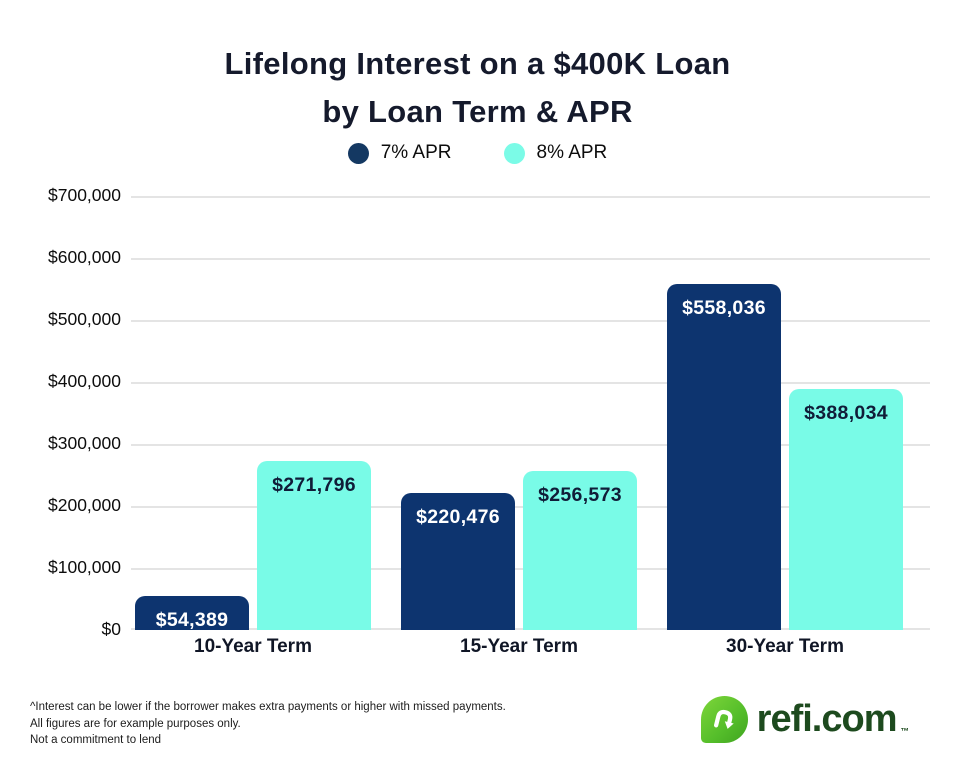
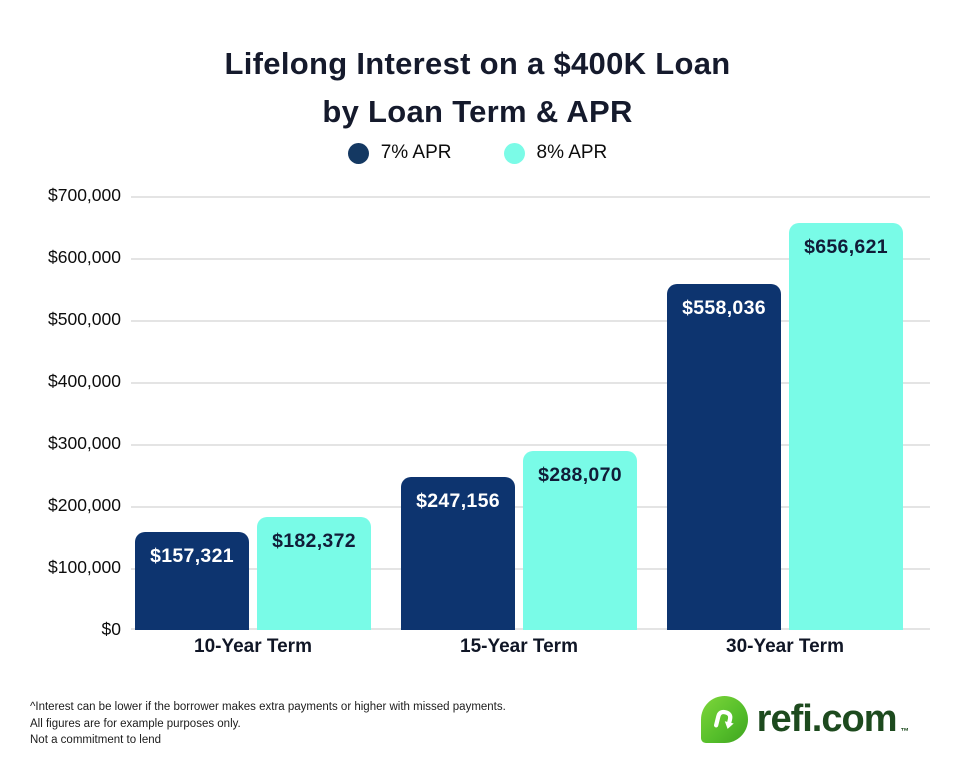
7% APR/10-Year Term: $54,389 -> $157,321
8% APR/10-Year Term: $271,796 -> $182,372
7% APR/15-Year Term: $220,476 -> $247,156
8% APR/15-Year Term: $256,573 -> $288,070
8% APR/30-Year Term: $388,034 -> $656,621
